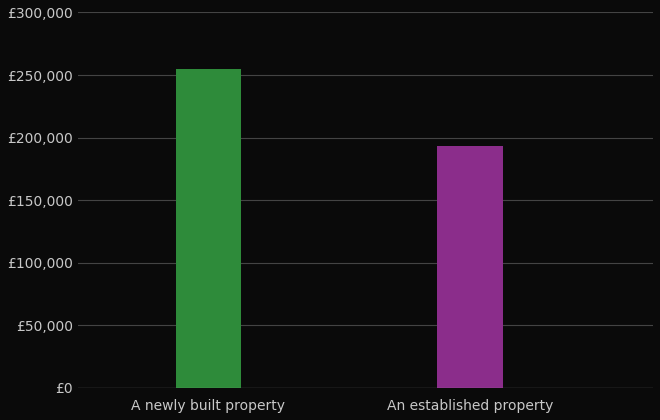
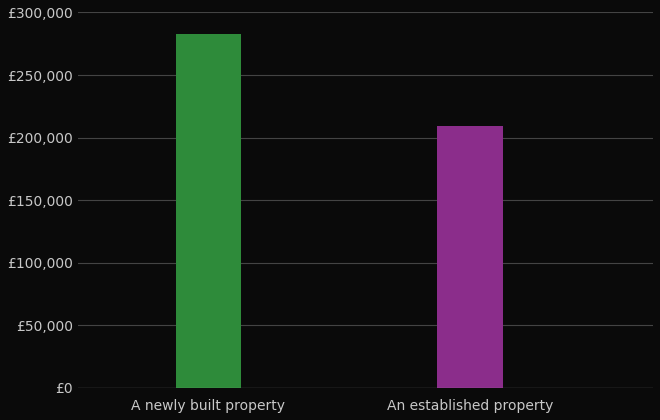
A newly built property: £255,000 -> £283,000
An established property: £193,000 -> £209,000
